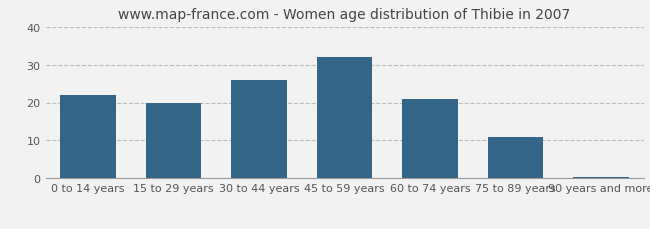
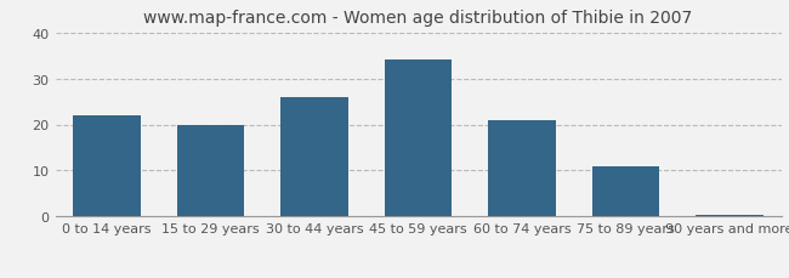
45 to 59 years: 32.0 -> 34.0
